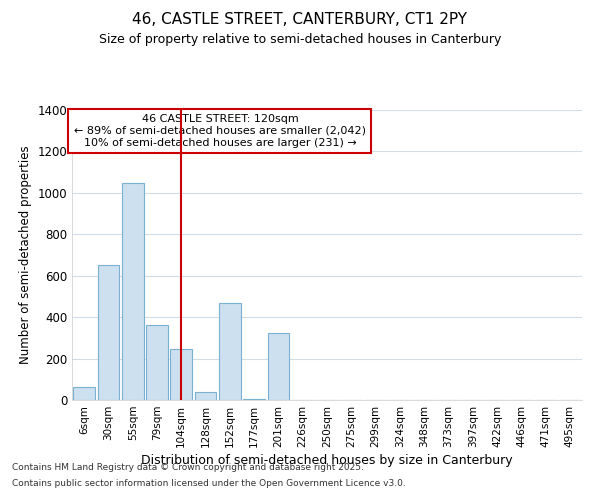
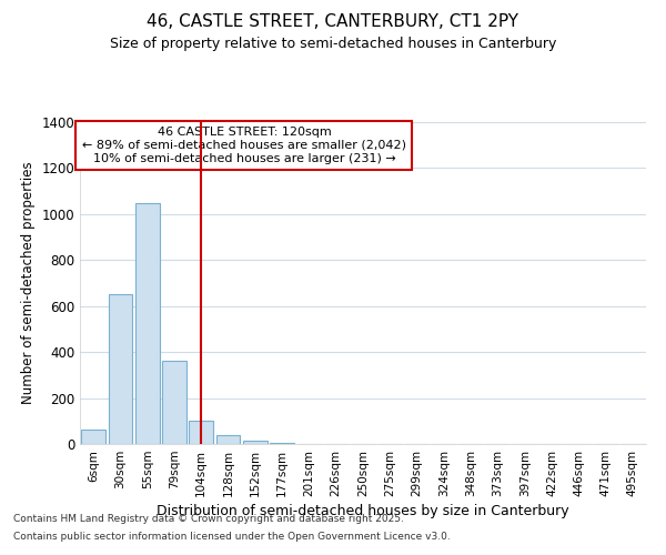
104sqm: 245 -> 100
152sqm: 470 -> 15
201sqm: 325 -> 2
